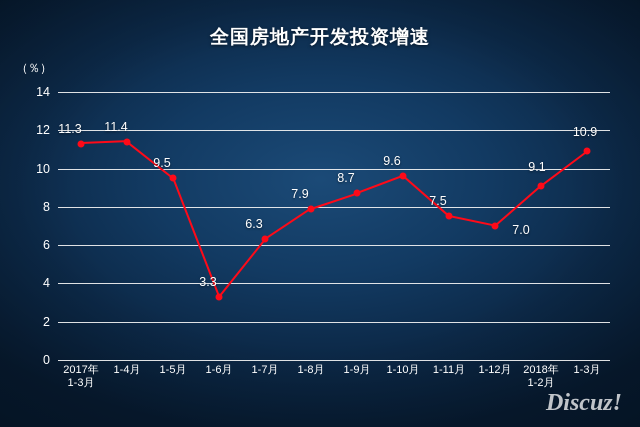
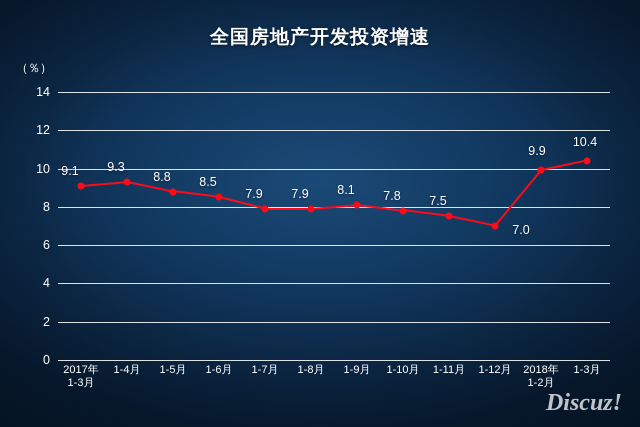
2017年 1-3月: 11.3 -> 9.1
1-4月: 11.4 -> 9.3
1-5月: 9.5 -> 8.8
1-6月: 3.3 -> 8.5
1-7月: 6.3 -> 7.9
1-9月: 8.7 -> 8.1
1-10月: 9.6 -> 7.8
2018年 1-2月: 9.1 -> 9.9
1-3月: 10.9 -> 10.4
